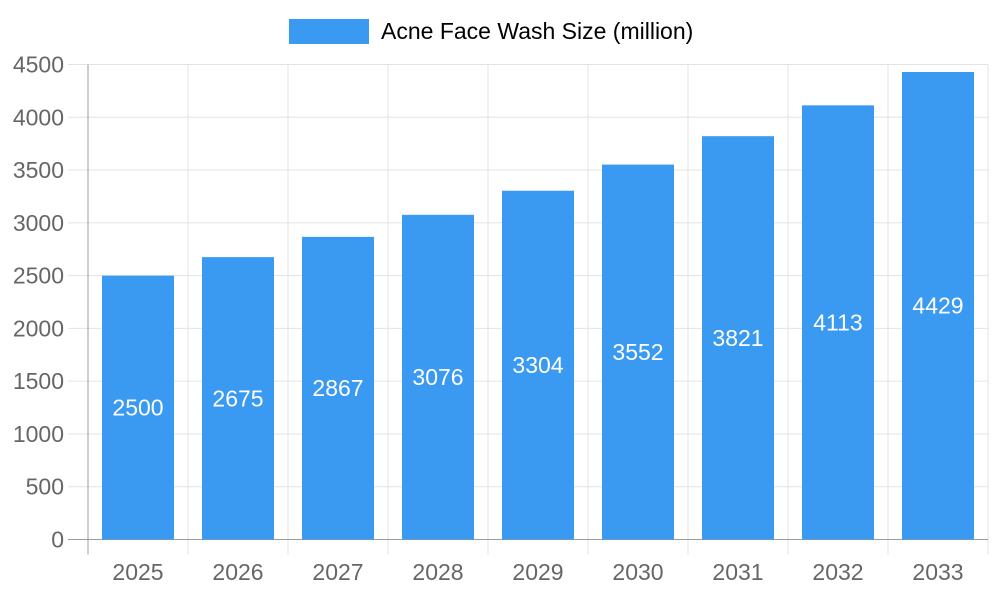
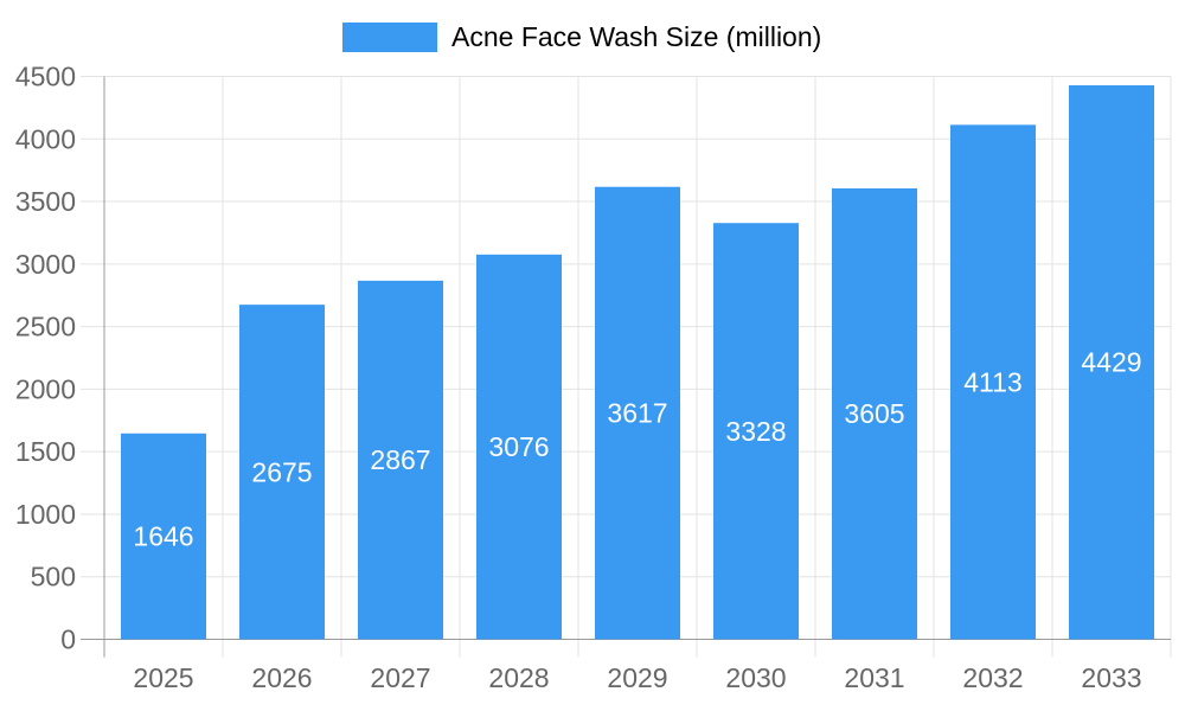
2025: 2500 -> 1646
2029: 3304 -> 3617
2030: 3552 -> 3328
2031: 3821 -> 3605
